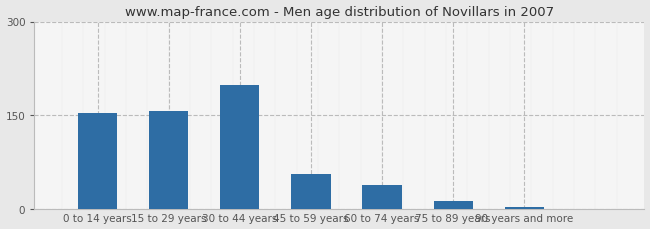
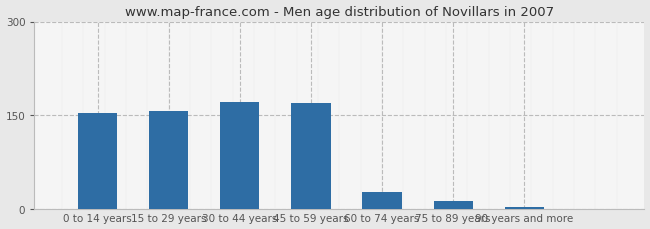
30 to 44 years: 198 -> 171
45 to 59 years: 56 -> 169
60 to 74 years: 38 -> 26
